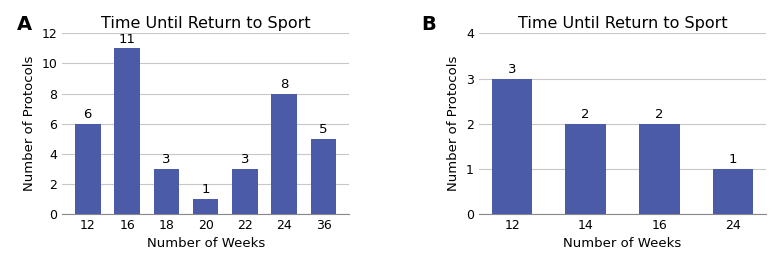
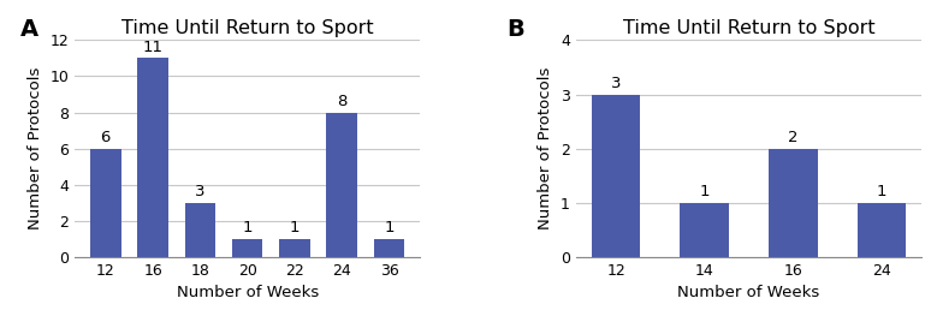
22: 3 -> 1
36: 5 -> 1
14: 2 -> 1
